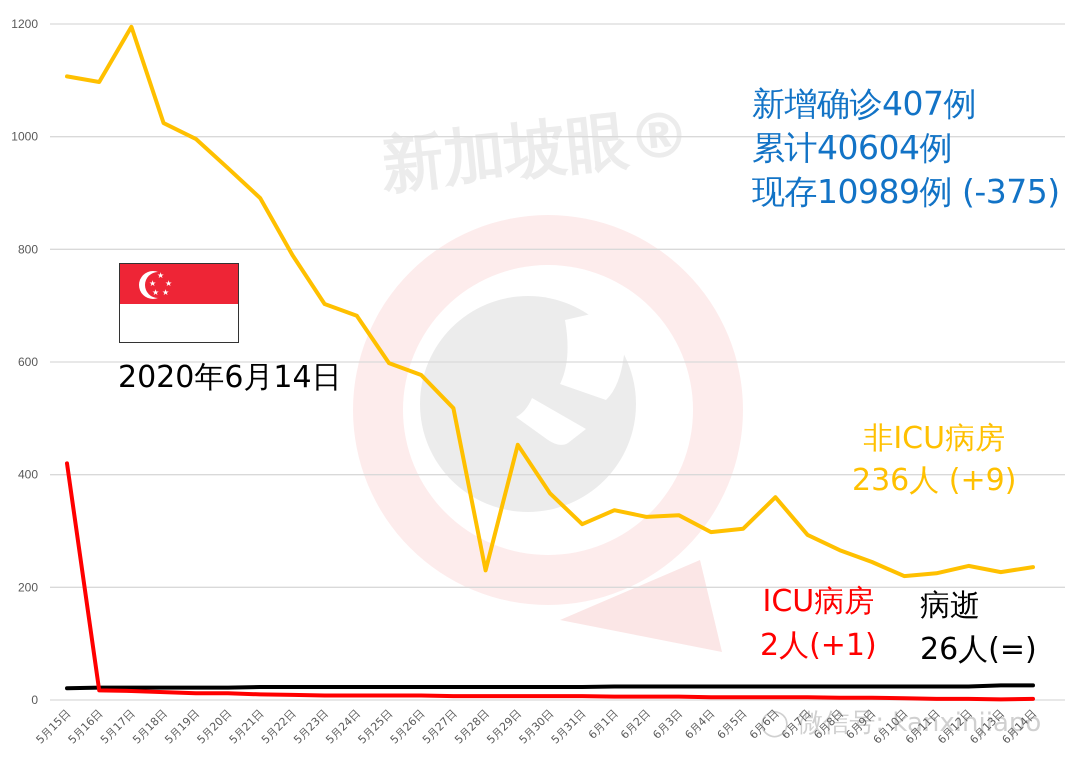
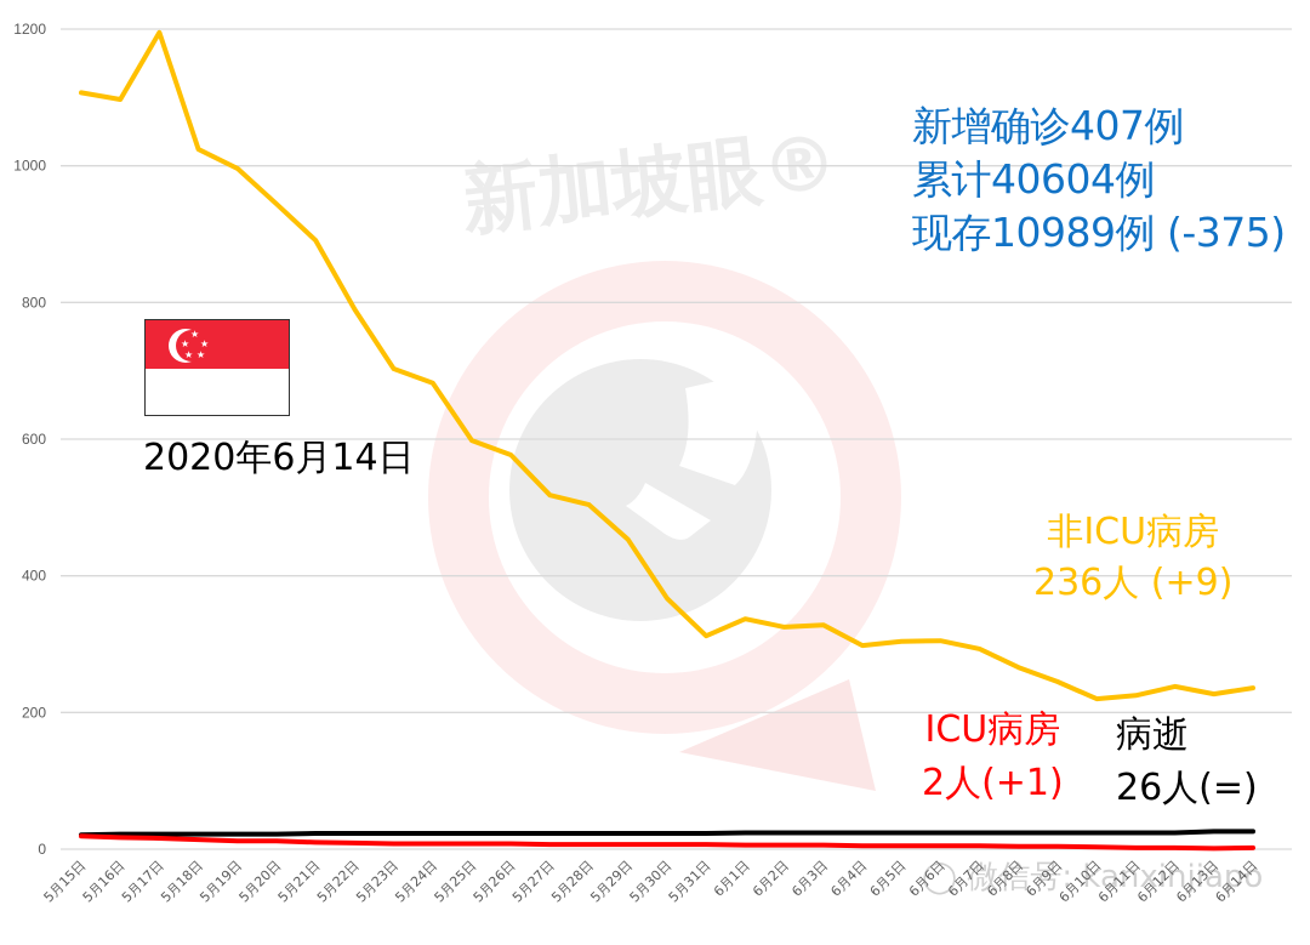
ICU病房/5月15日: 420 -> 20
非ICU病房/5月28日: 230 -> 500
非ICU病房/6月6日: 360 -> 300
